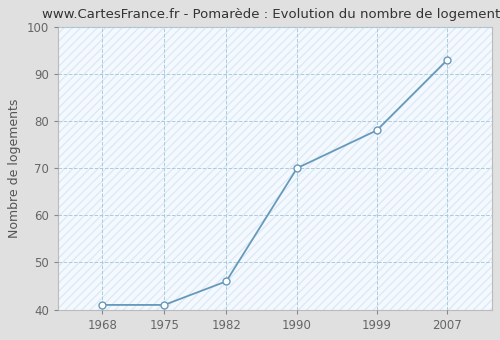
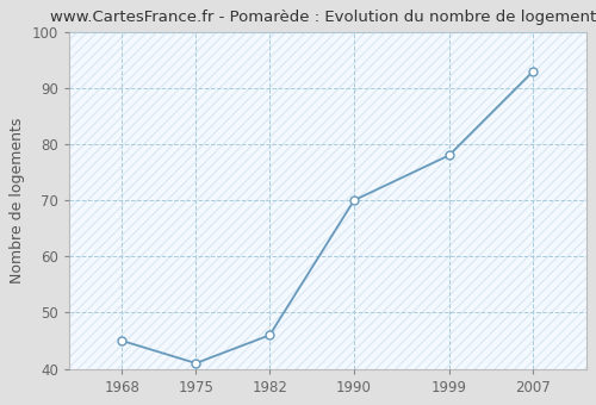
1968: 41 -> 45
